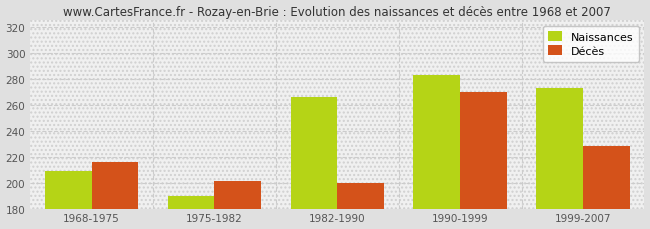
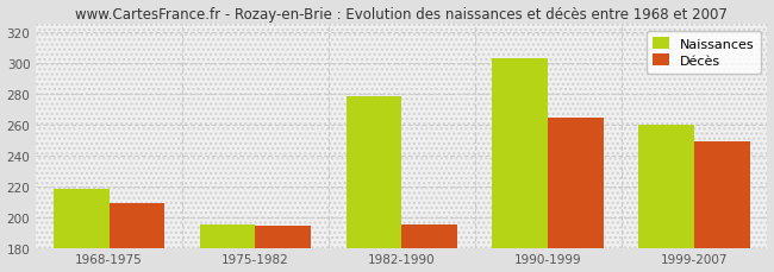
Naissances/1968-1975: 209 -> 218
Décès/1968-1975: 216 -> 209
Naissances/1975-1982: 190 -> 195
Décès/1975-1982: 201 -> 194
Naissances/1982-1990: 266 -> 278
Décès/1982-1990: 200 -> 195
Naissances/1990-1999: 283 -> 303
Décès/1990-1999: 270 -> 264
Naissances/1999-2007: 273 -> 260
Décès/1999-2007: 228 -> 249
